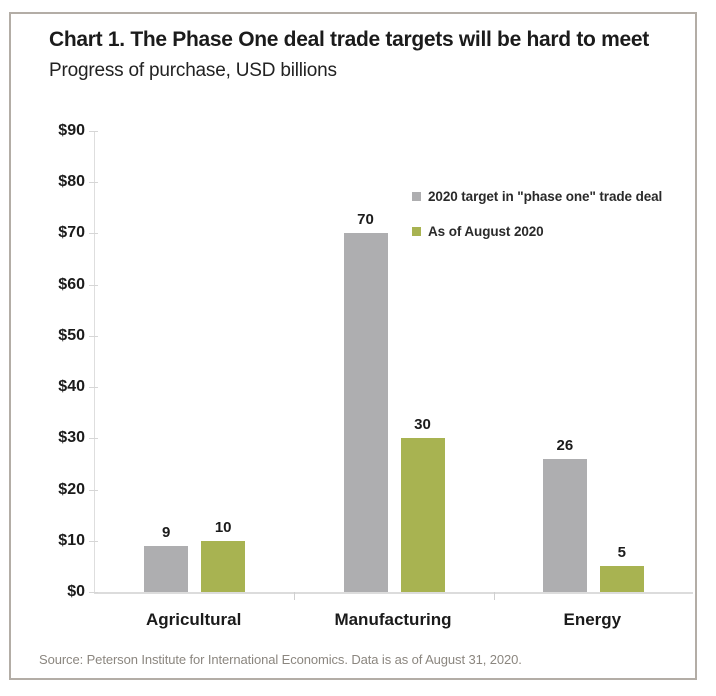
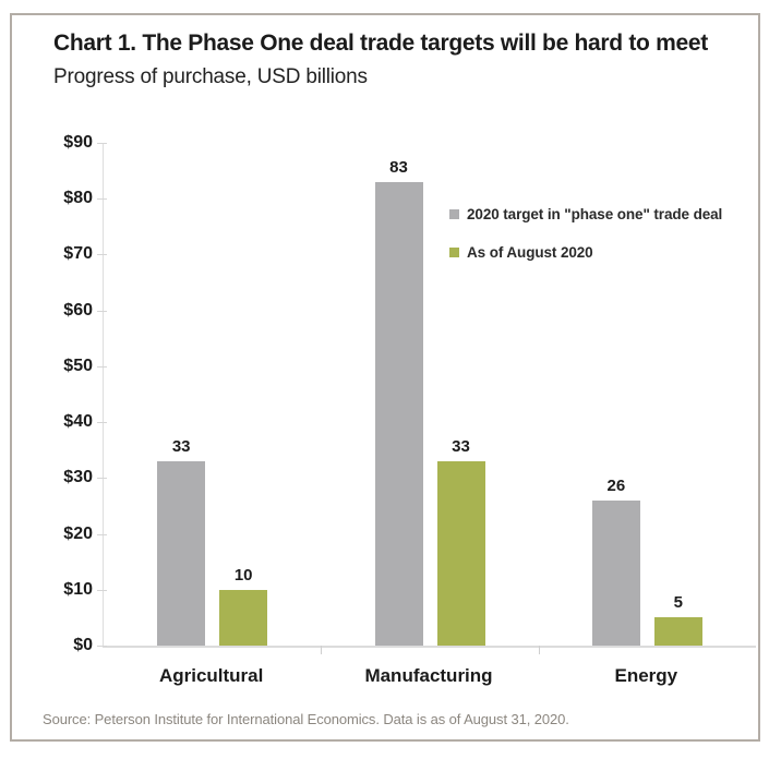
2020 target in "phase one" trade deal/Agricultural: 9 -> 33
2020 target in "phase one" trade deal/Manufacturing: 70 -> 83
As of August 2020/Manufacturing: 30 -> 33
